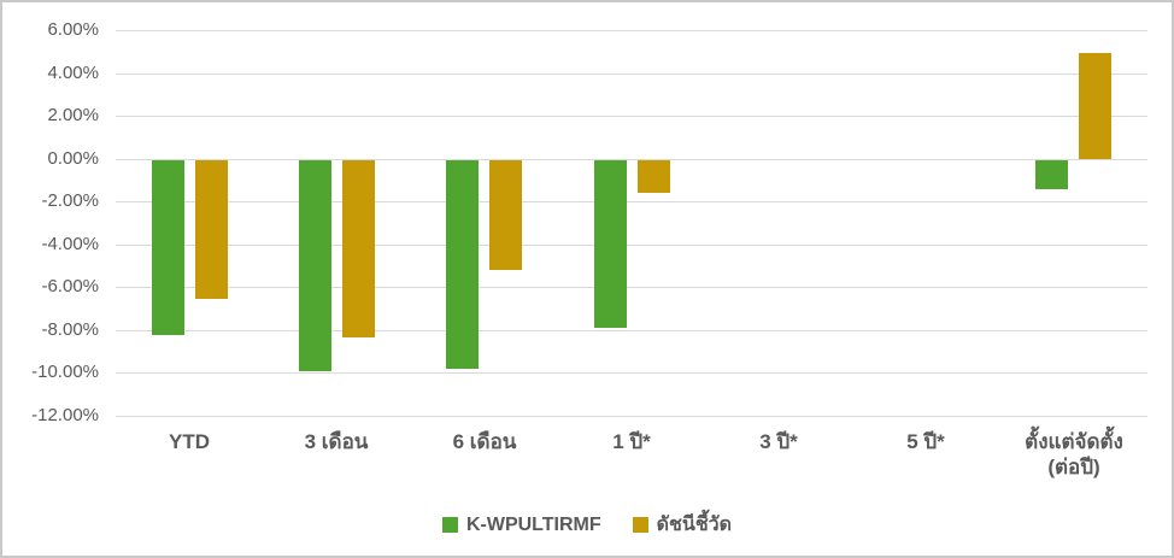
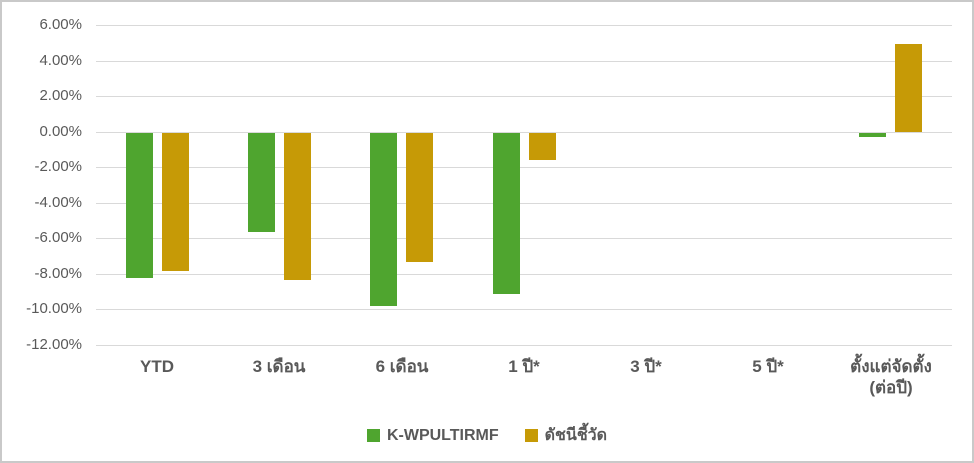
ดัชนีชี้วัด/YTD: -6.5% -> -7.8%
K-WPULTIRMF/3 เดือน: -9.9% -> -5.6%
ดัชนีชี้วัด/6 เดือน: -5.2% -> -7.3%
K-WPULTIRMF/1 ปี*: -7.9% -> -9.1%
K-WPULTIRMF/ตั้งแต่จัดตั้ง (ต่อปี): -1.4% -> -0.3%
